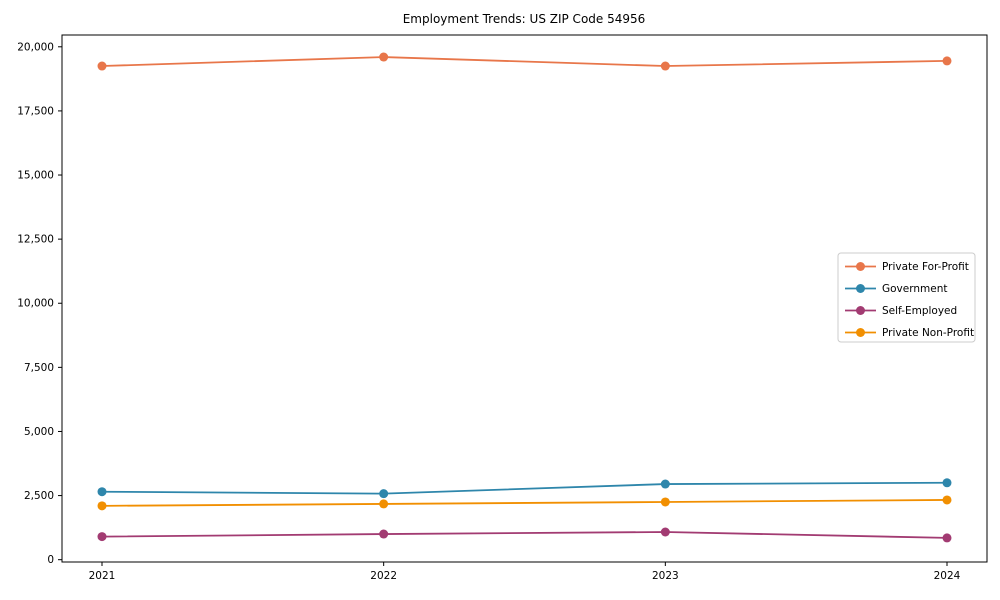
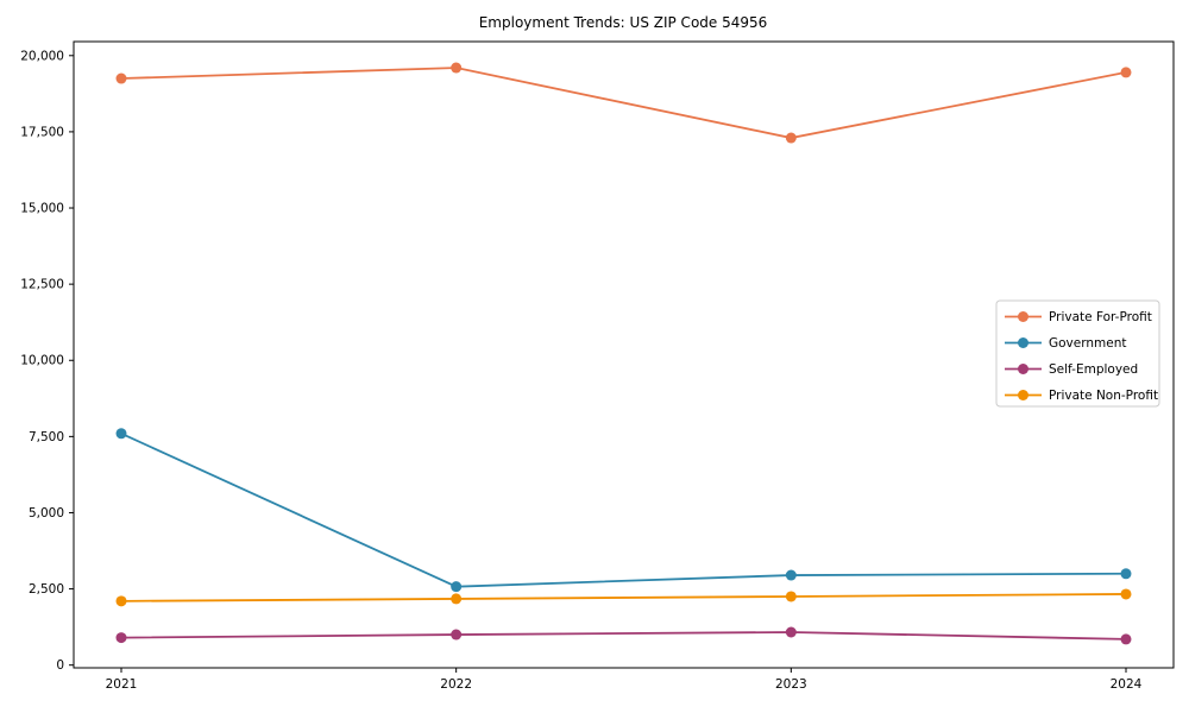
Government/2021: 2600 -> 7600
Private For-Profit/2023: 19200 -> 17300
